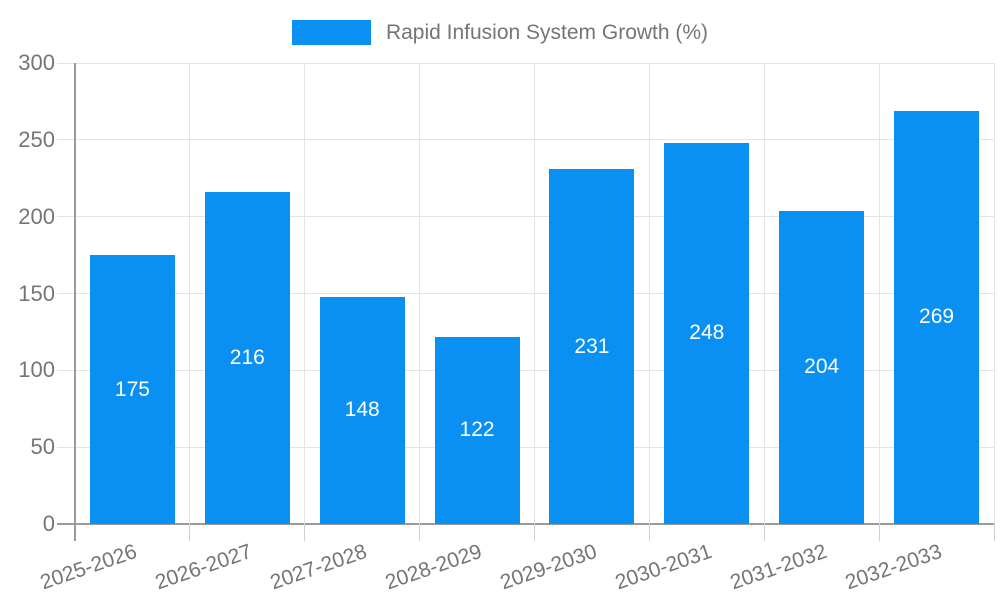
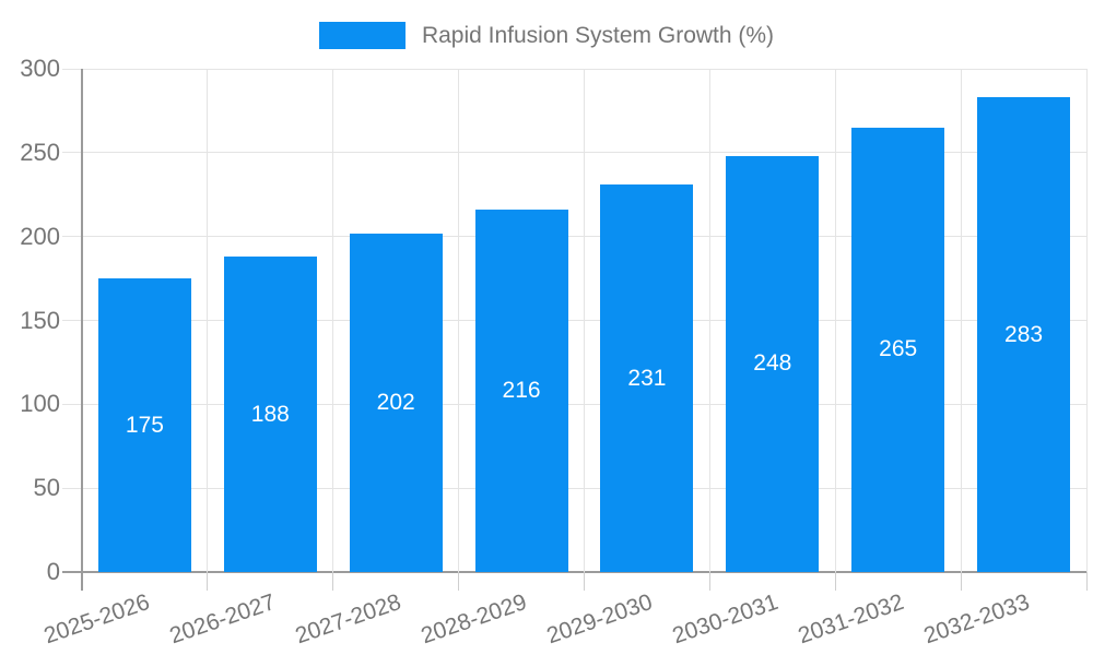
2026-2027: 216 -> 188
2027-2028: 148 -> 202
2028-2029: 122 -> 216
2031-2032: 204 -> 265
2032-2033: 269 -> 283
